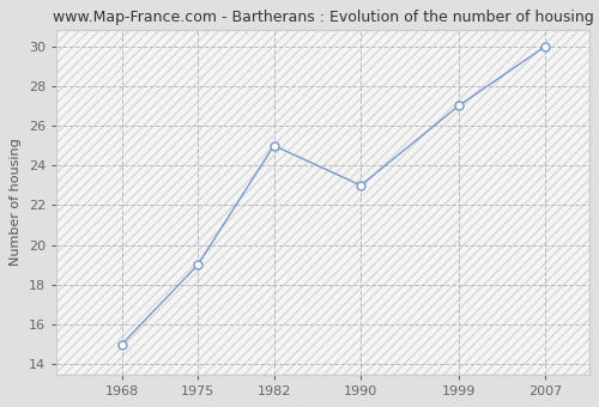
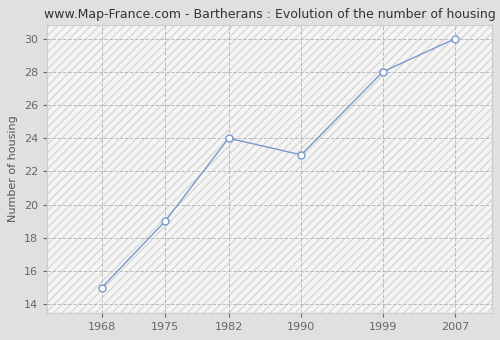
1982: 25 -> 24
1999: 27 -> 28
